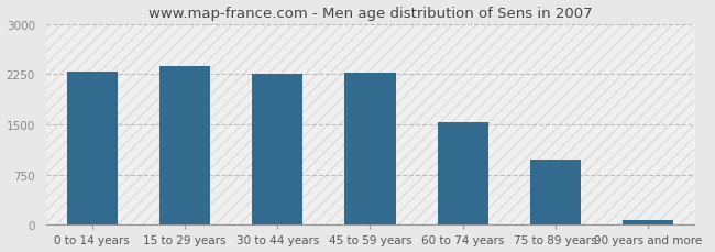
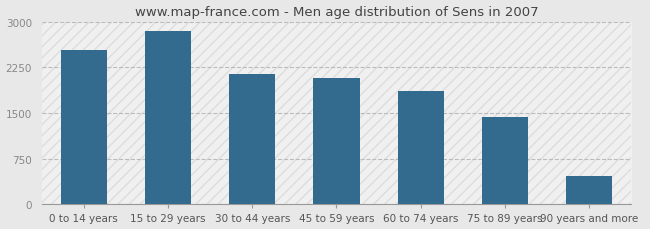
0 to 14 years: 2280 -> 2540
15 to 29 years: 2370 -> 2840
30 to 44 years: 2250 -> 2140
45 to 59 years: 2260 -> 2080
60 to 74 years: 1540 -> 1860
75 to 89 years: 970 -> 1440
90 years and more: 80 -> 460
